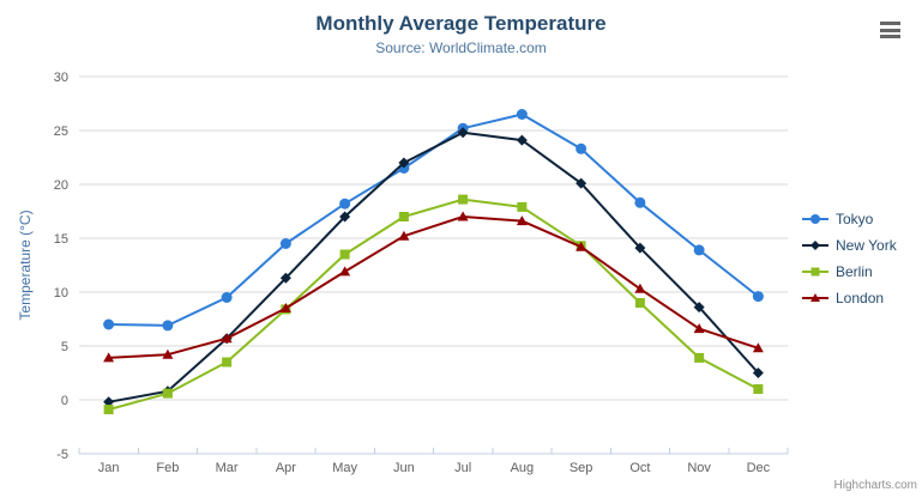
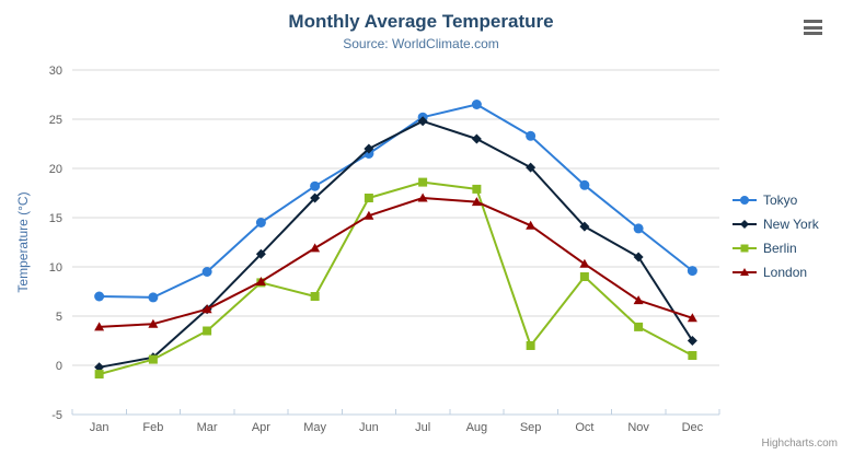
Berlin/May: 14 -> 7
New York/Aug: 24 -> 23
Berlin/Sep: 14 -> 2
New York/Nov: 9 -> 11
